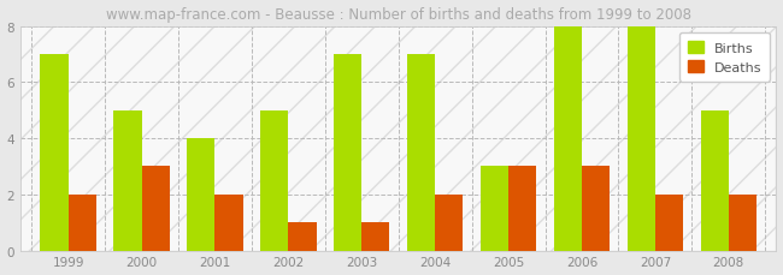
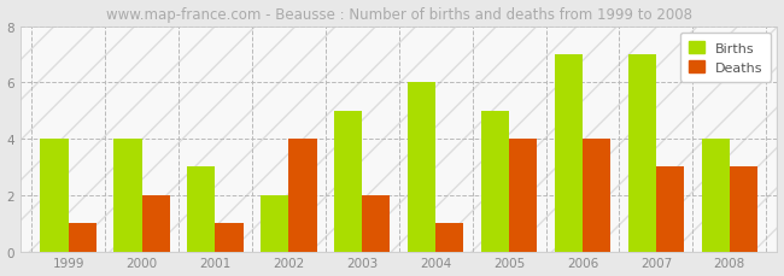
Births/1999: 7 -> 4
Deaths/1999: 2 -> 1
Births/2000: 5 -> 4
Deaths/2000: 3 -> 2
Births/2001: 4 -> 3
Deaths/2001: 2 -> 1
Births/2002: 5 -> 2
Deaths/2002: 1 -> 4
Births/2003: 7 -> 5
Deaths/2003: 1 -> 2
Births/2004: 7 -> 6
Deaths/2004: 2 -> 1
Births/2005: 3 -> 5
Deaths/2005: 3 -> 4
Births/2006: 8 -> 7
Deaths/2006: 3 -> 4
Births/2007: 8 -> 7
Deaths/2007: 2 -> 3
Births/2008: 5 -> 4
Deaths/2008: 2 -> 3
